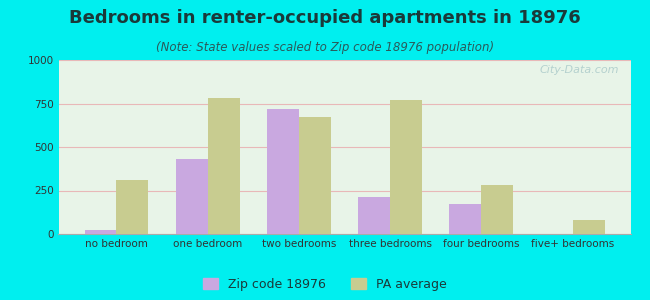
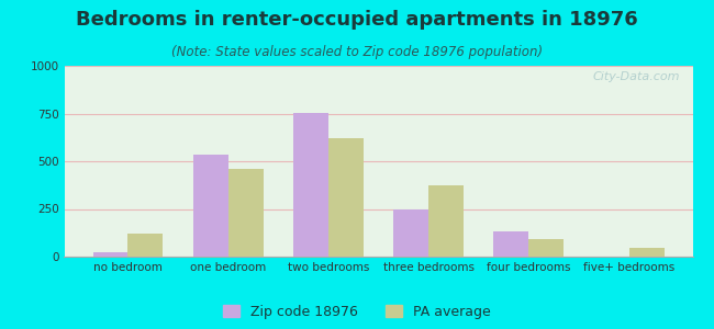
PA average/no bedroom: 310 -> 120
Zip code 18976/one bedroom: 430 -> 540
PA average/one bedroom: 780 -> 460
Zip code 18976/two bedrooms: 720 -> 760
PA average/two bedrooms: 670 -> 620
Zip code 18976/three bedrooms: 210 -> 240
PA average/three bedrooms: 770 -> 380
Zip code 18976/four bedrooms: 170 -> 140
PA average/four bedrooms: 280 -> 90
PA average/five+ bedrooms: 80 -> 40
